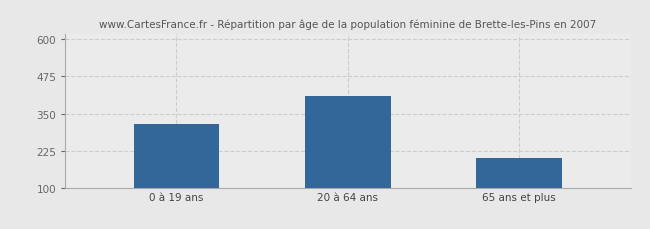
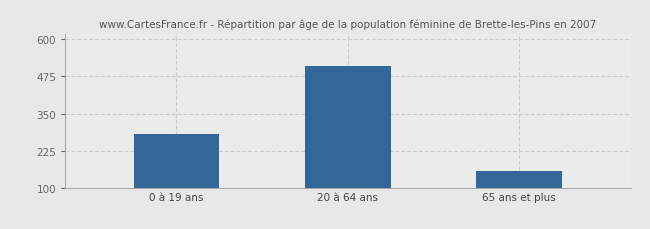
0 à 19 ans: 315 -> 280
20 à 64 ans: 410 -> 510
65 ans et plus: 200 -> 155
